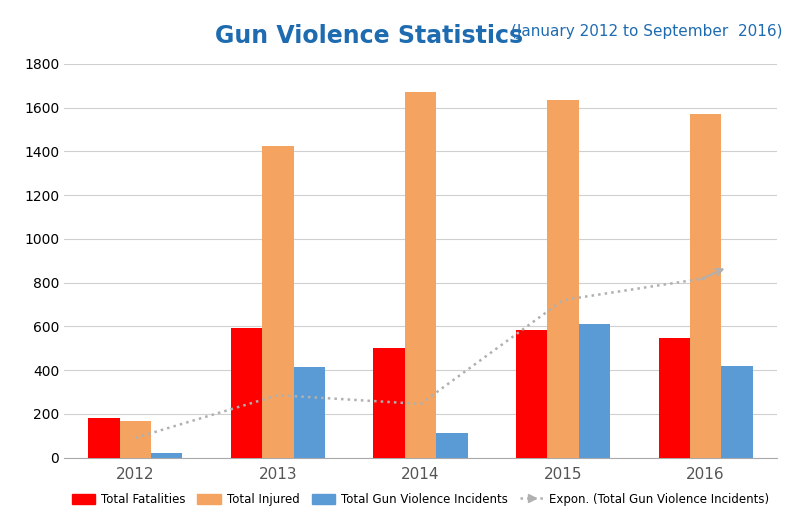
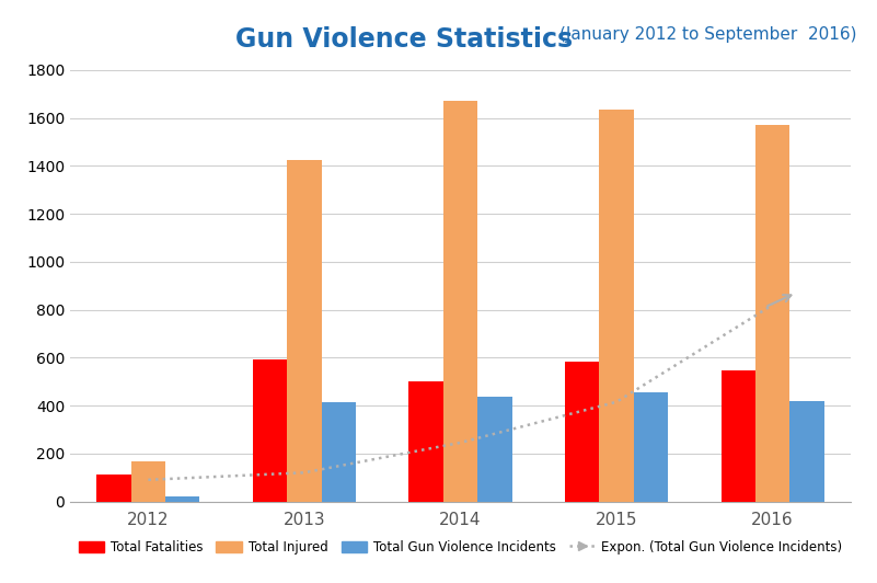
Total Fatalities/2012: 180 -> 110
Expon. (Total Gun Violence Incidents)/2013: 285 -> 120
Total Gun Violence Incidents/2014: 110 -> 435
Expon. (Total Gun Violence Incidents)/2015: 720 -> 415
Total Gun Violence Incidents/2015: 610 -> 455
